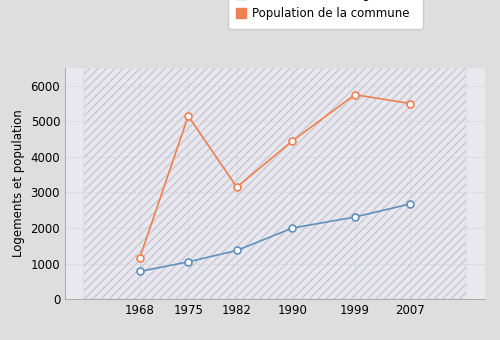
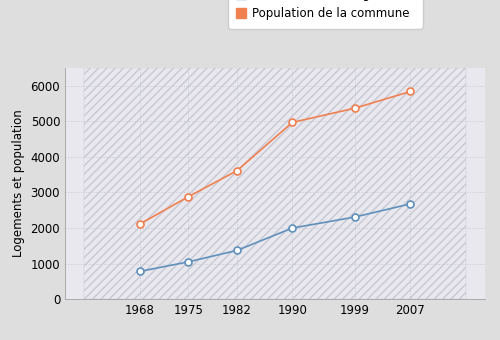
Population de la commune/1968: 1150 -> 2110
Population de la commune/1975: 5150 -> 2880
Population de la commune/1982: 3150 -> 3610
Population de la commune/1990: 4450 -> 4970
Population de la commune/1999: 5750 -> 5370
Population de la commune/2007: 5500 -> 5840
